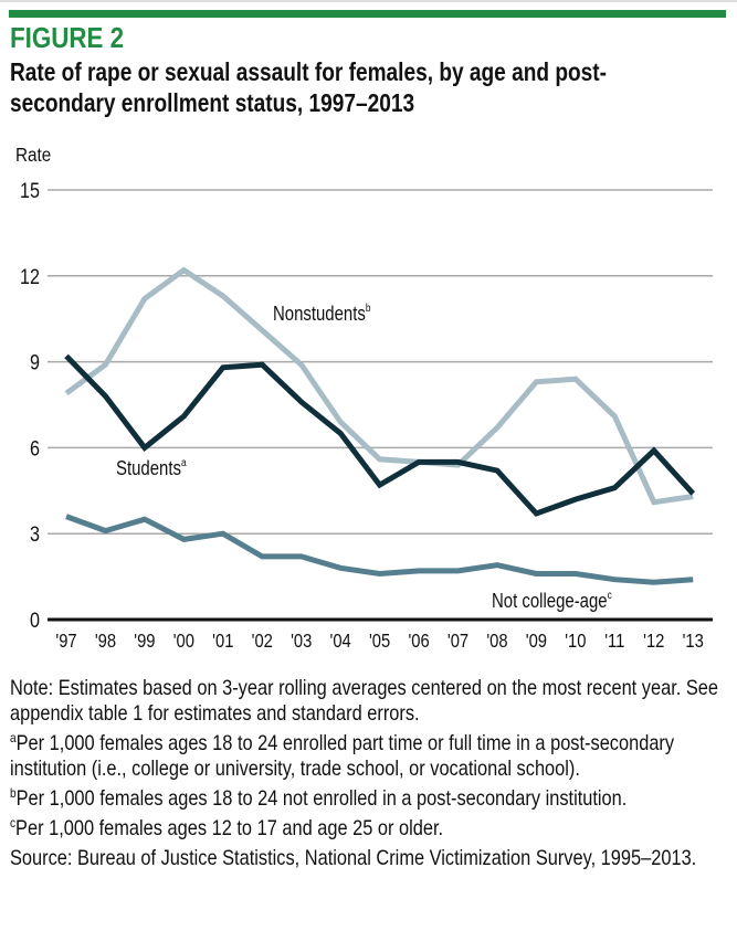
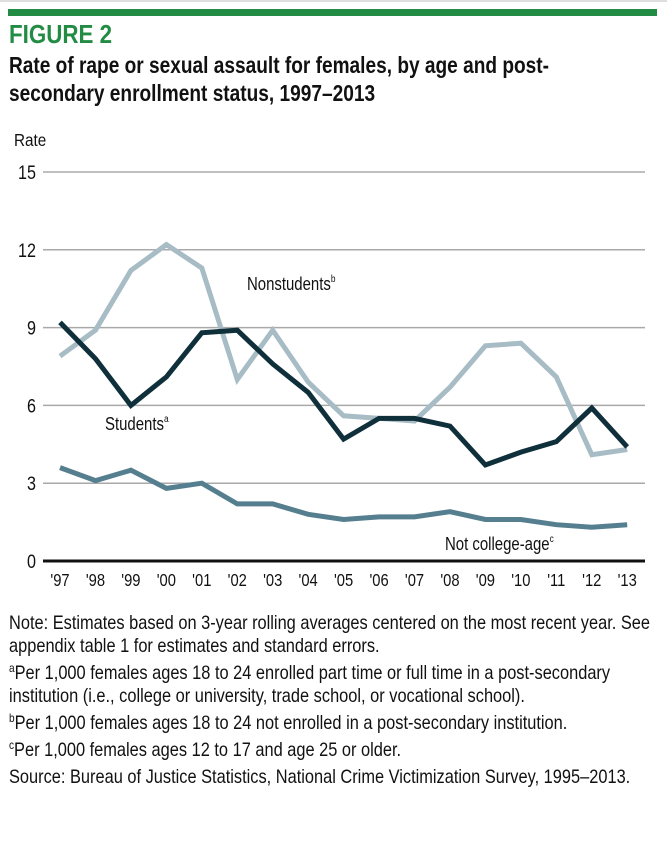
Nonstudents/'02: 10.1 -> 7.0
